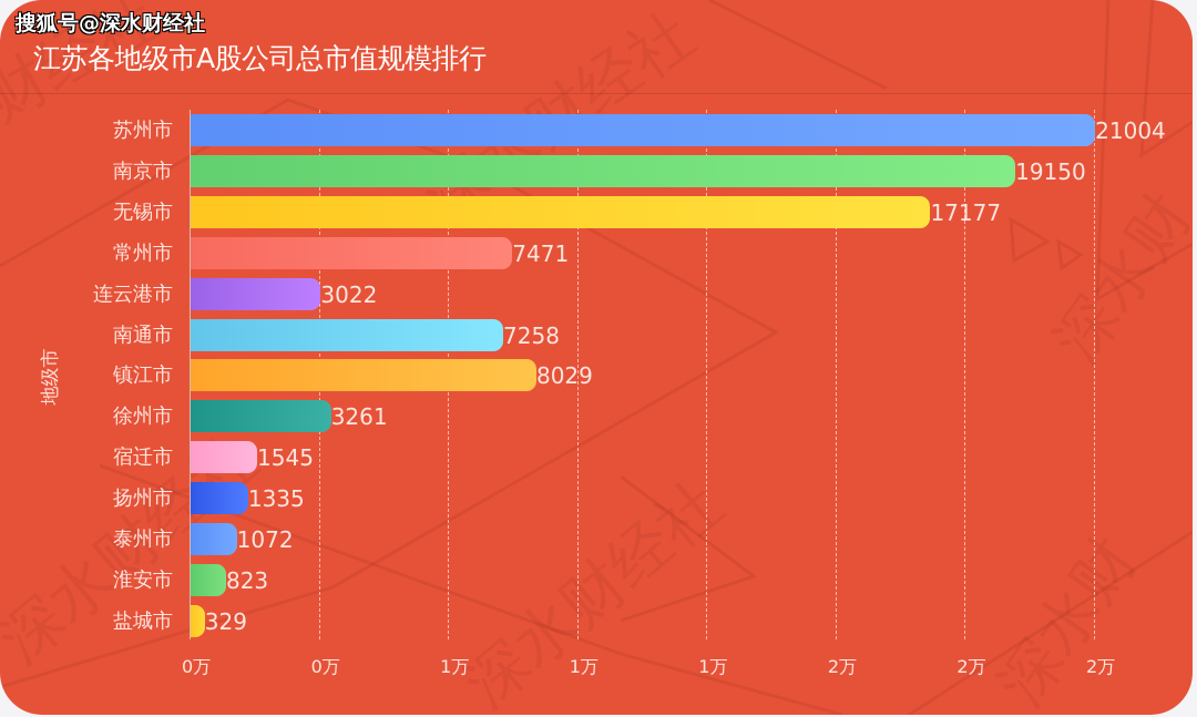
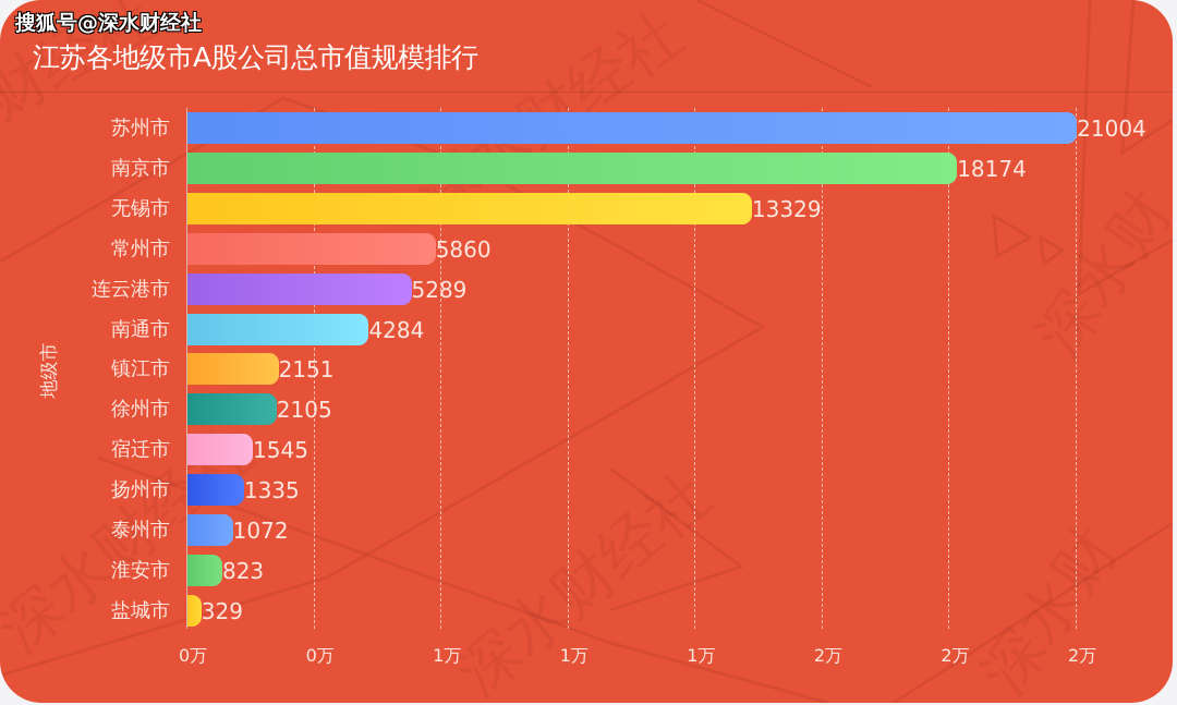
南京市: 19150 -> 18174
无锡市: 17177 -> 13329
常州市: 7471 -> 5860
连云港市: 3022 -> 5289
南通市: 7258 -> 4284
镇江市: 8029 -> 2151
徐州市: 3261 -> 2105
